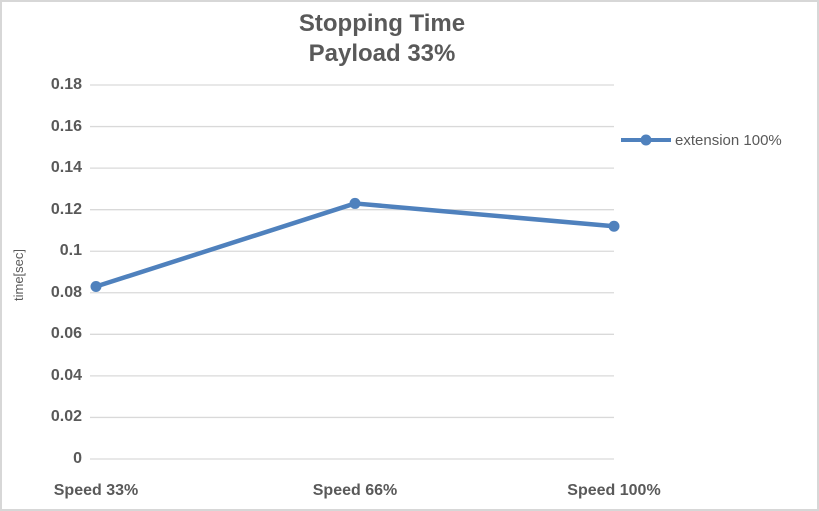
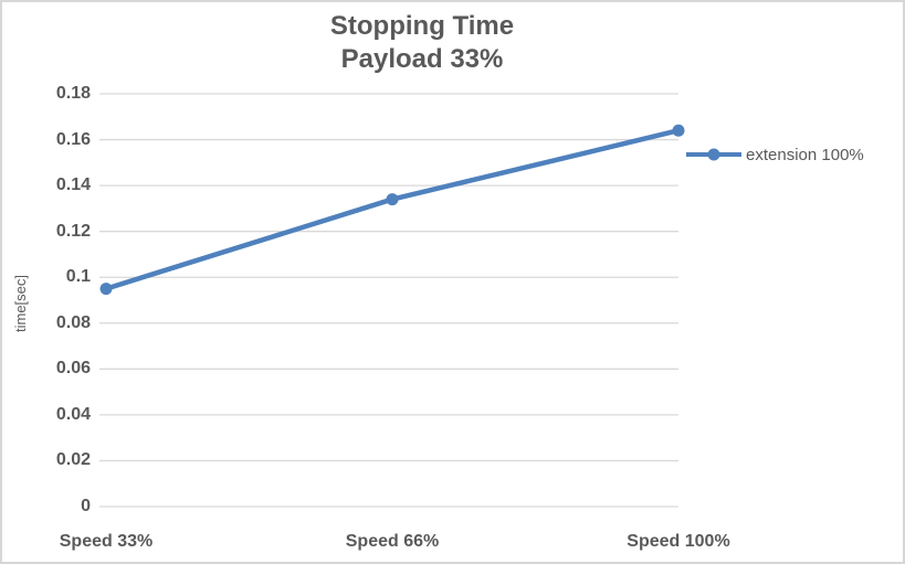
Speed 33%: 0.083 -> 0.095
Speed 66%: 0.123 -> 0.134
Speed 100%: 0.112 -> 0.164
